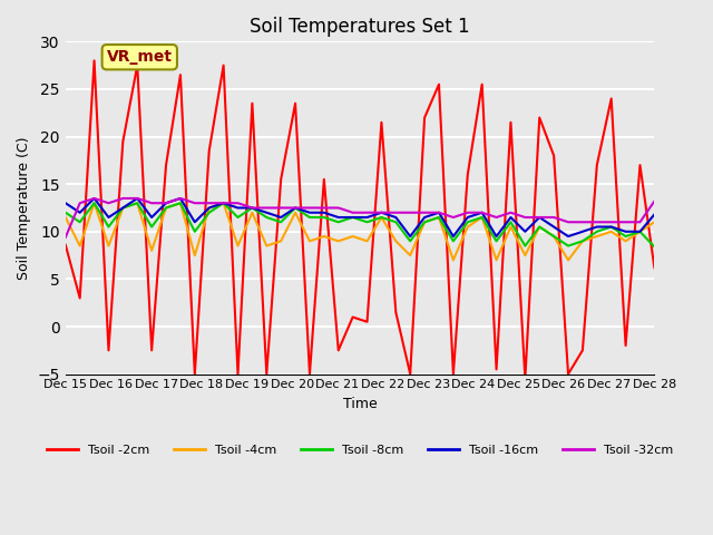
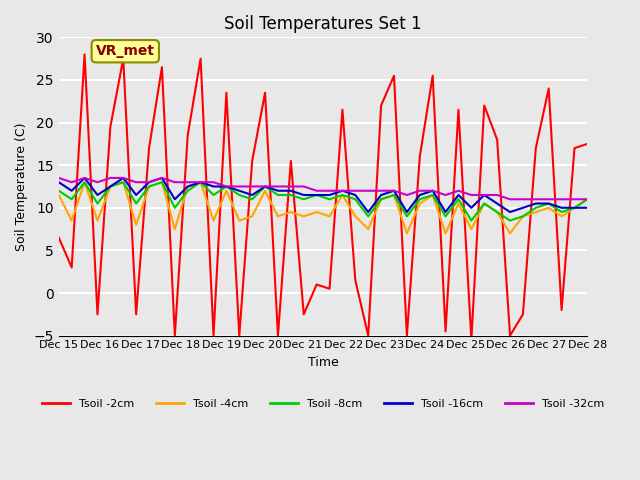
Tsoil -2cm/Dec 15: 8.6 -> 6.5
Tsoil -32cm/Dec 15: 9.4 -> 13.5
Tsoil -2cm/Dec 28: 6.2 -> 17.5
Tsoil -8cm/Dec 28: 8.4 -> 11.0
Tsoil -16cm/Dec 28: 11.8 -> 10.0
Tsoil -32cm/Dec 28: 13.2 -> 11.0
